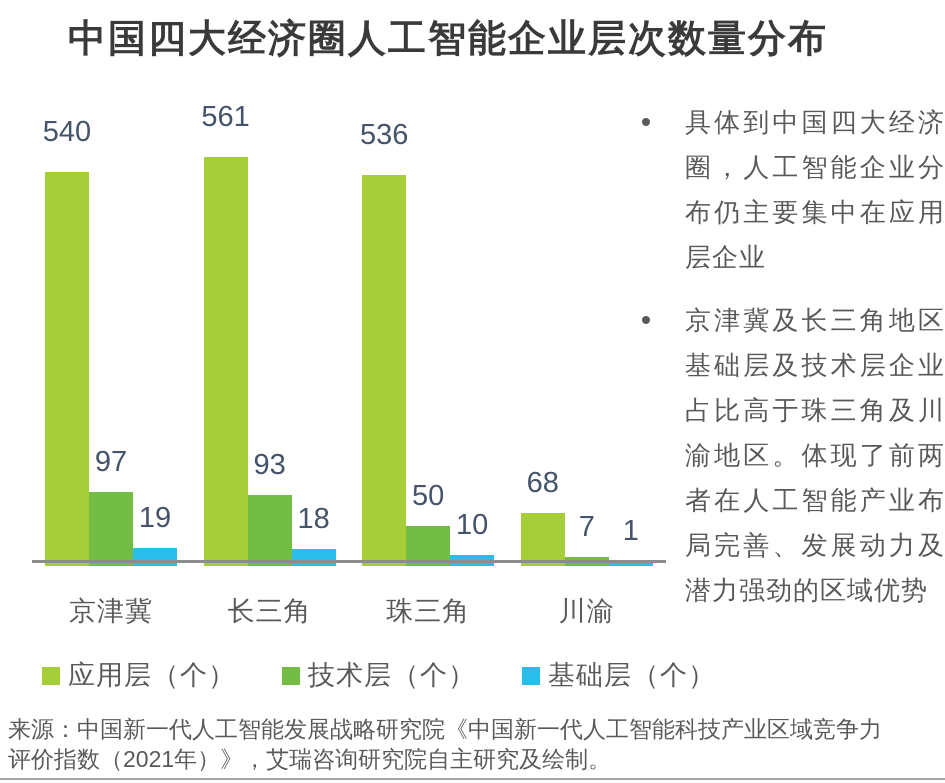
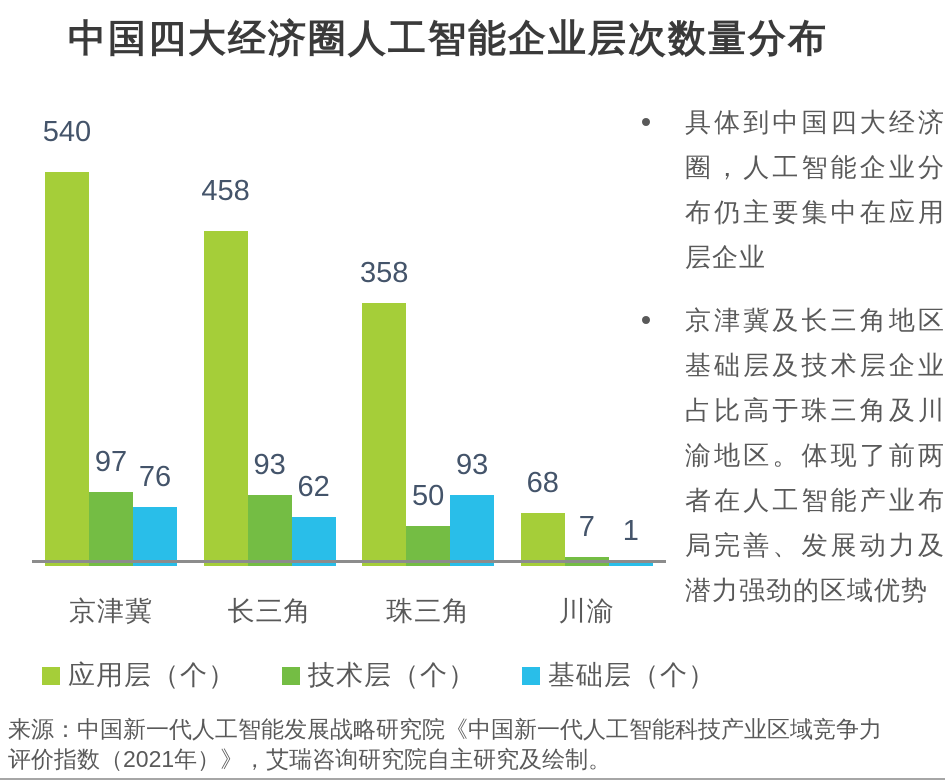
基础层（个）/京津冀: 19 -> 76
应用层（个）/长三角: 561 -> 458
基础层（个）/长三角: 18 -> 62
应用层（个）/珠三角: 536 -> 358
基础层（个）/珠三角: 10 -> 93
